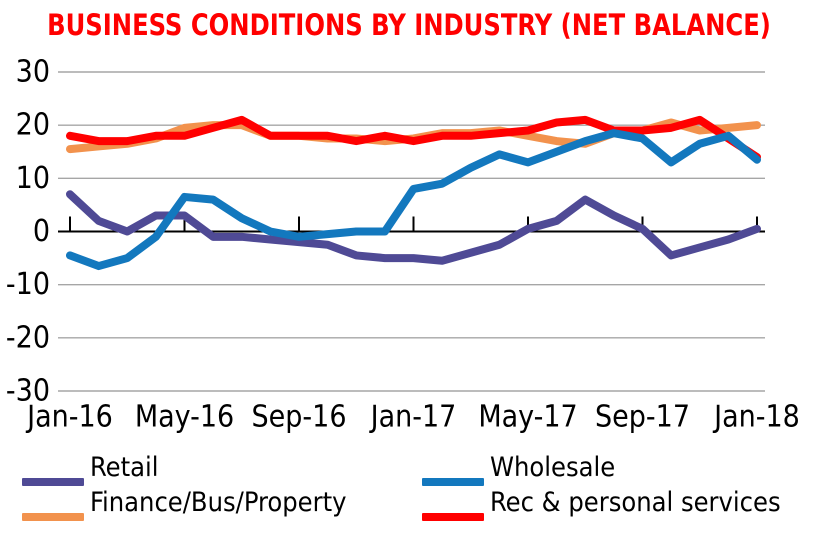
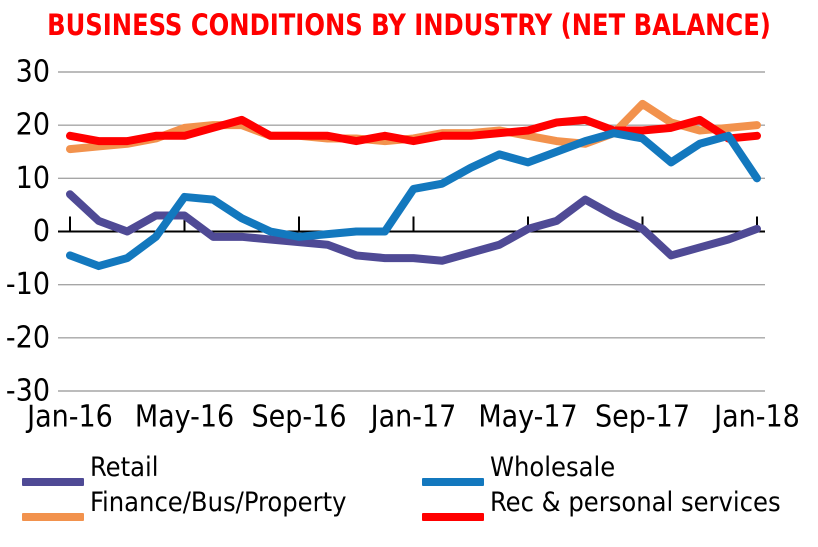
Finance/Bus/Property/Sep-17: 19 -> 24
Wholesale/Jan-18: 14 -> 10
Rec & personal services/Jan-18: 14 -> 18
